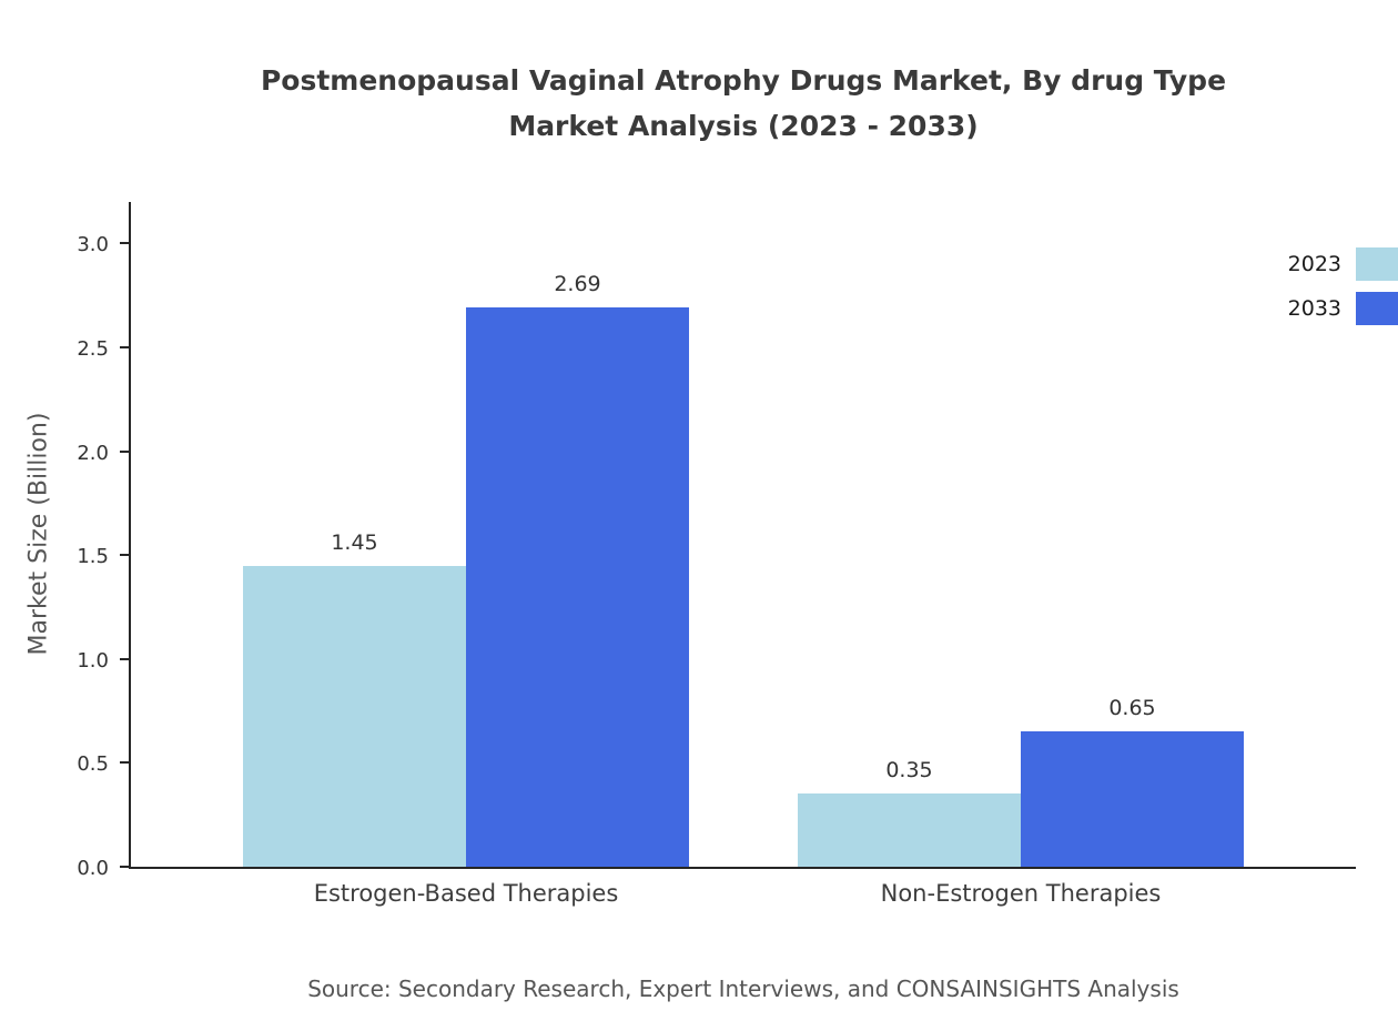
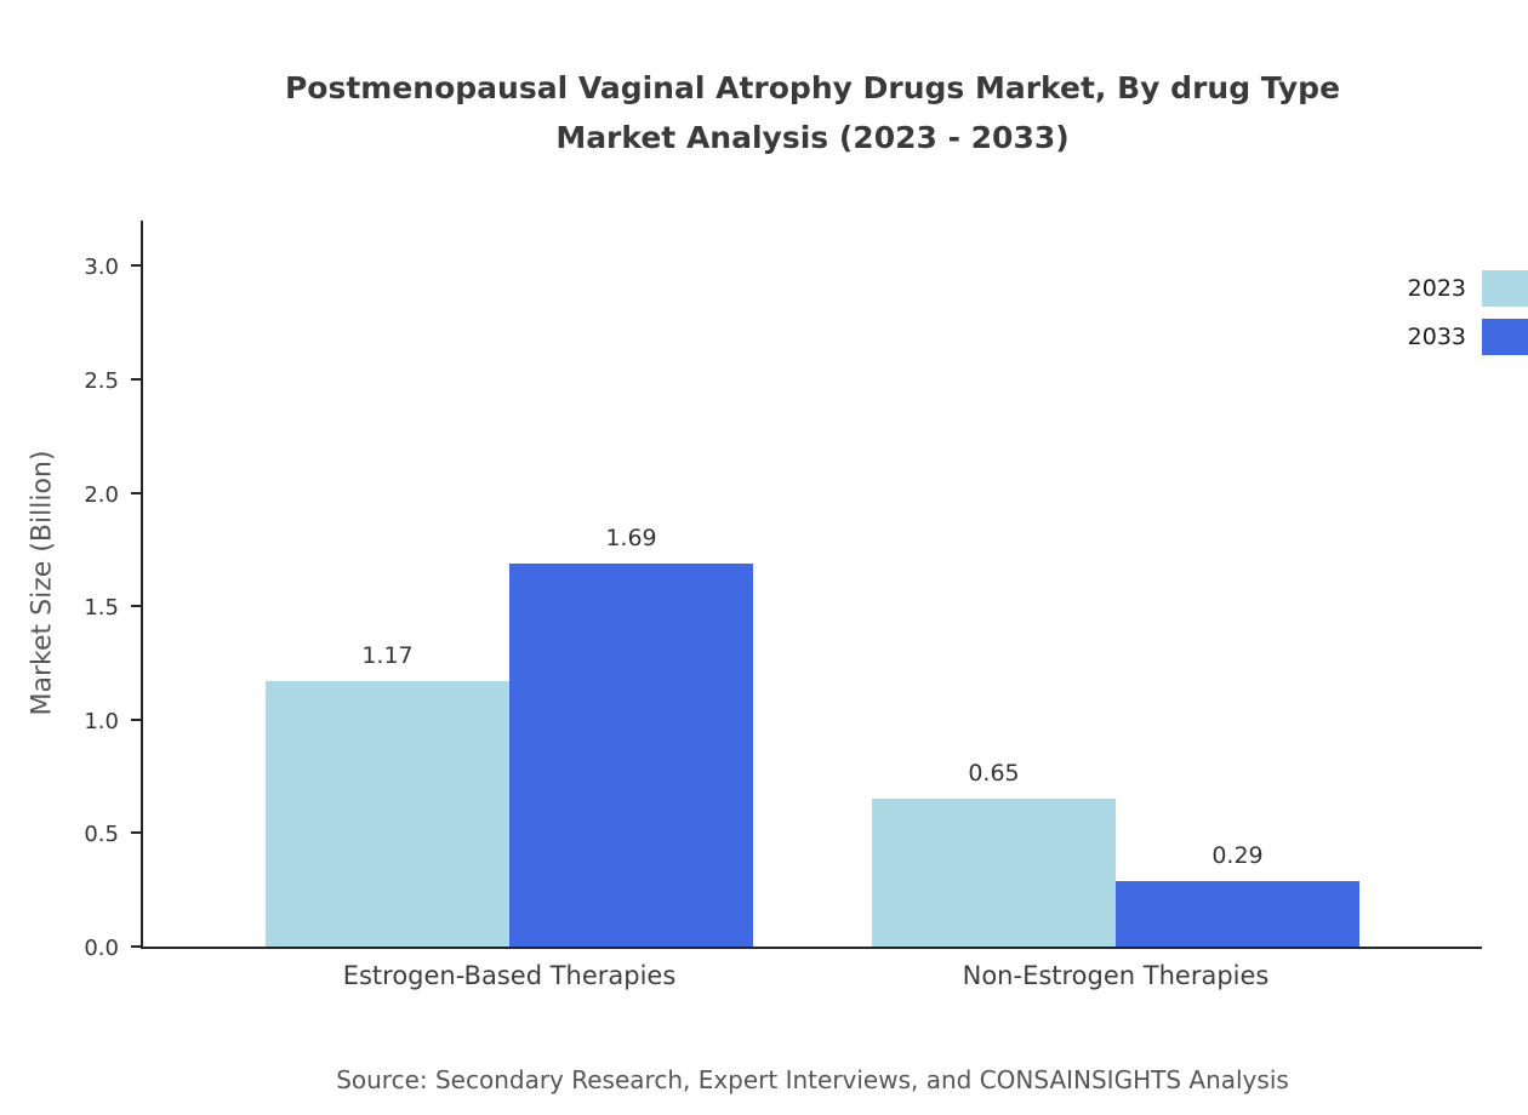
2023/Estrogen-Based Therapies: 1.45 -> 1.17
2033/Estrogen-Based Therapies: 2.69 -> 1.69
2023/Non-Estrogen Therapies: 0.35 -> 0.65
2033/Non-Estrogen Therapies: 0.65 -> 0.29
